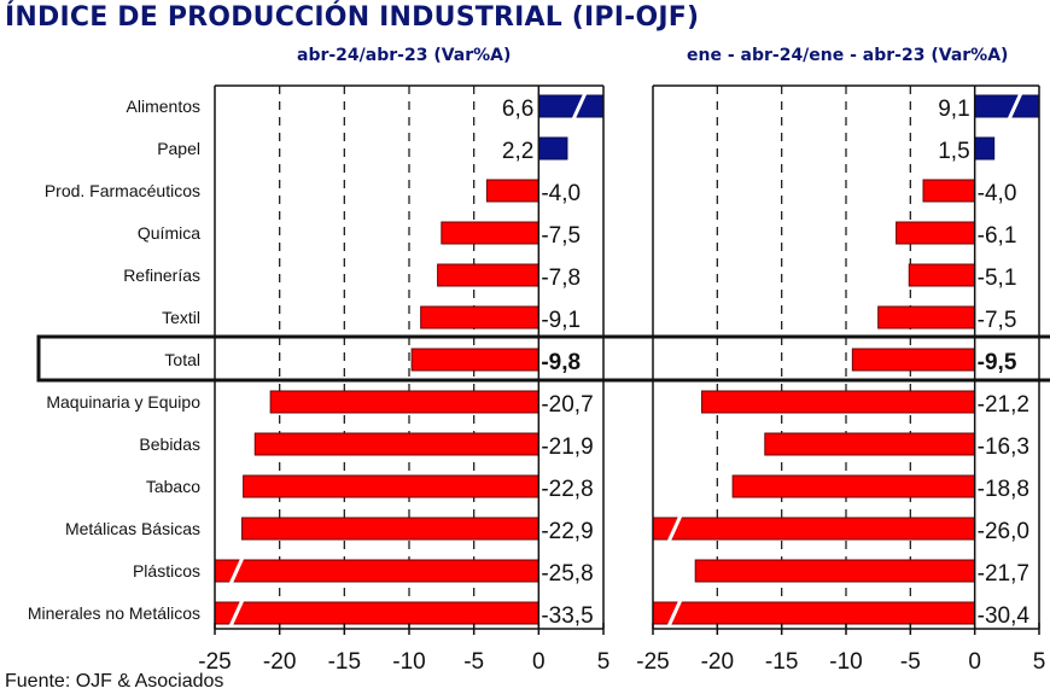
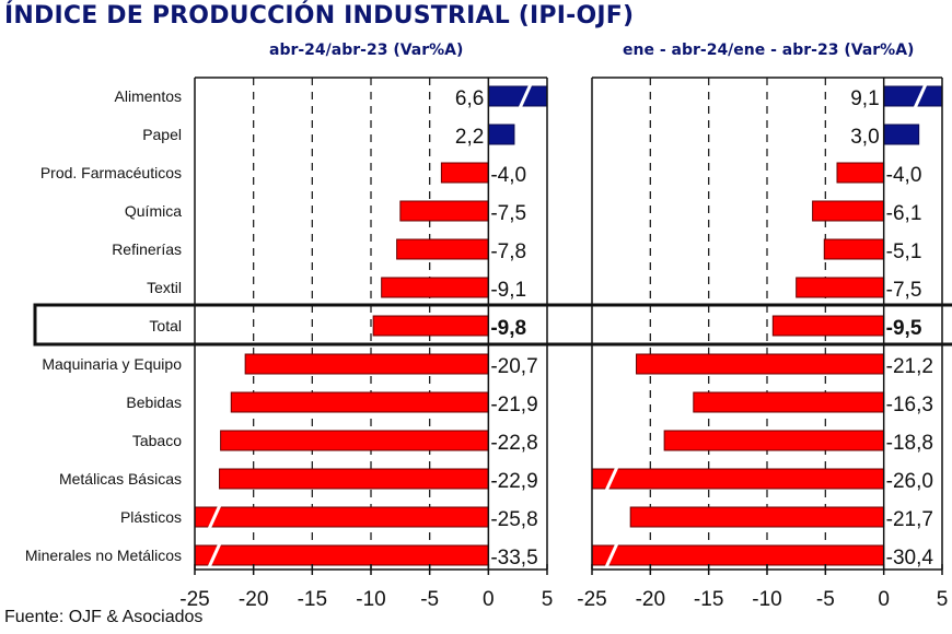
ene - abr-24/ene - abr-23 (Var%A)/Papel: 1,5 -> 3,0
